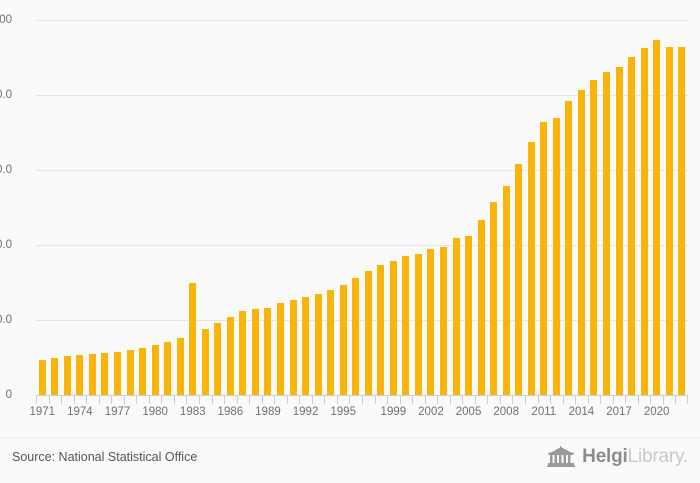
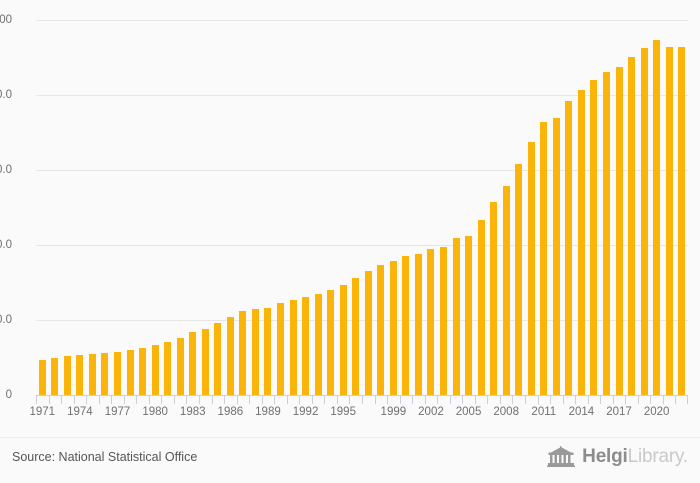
1983: 30 -> 17
